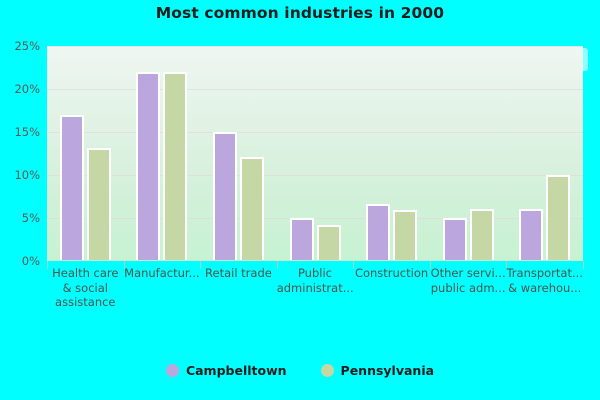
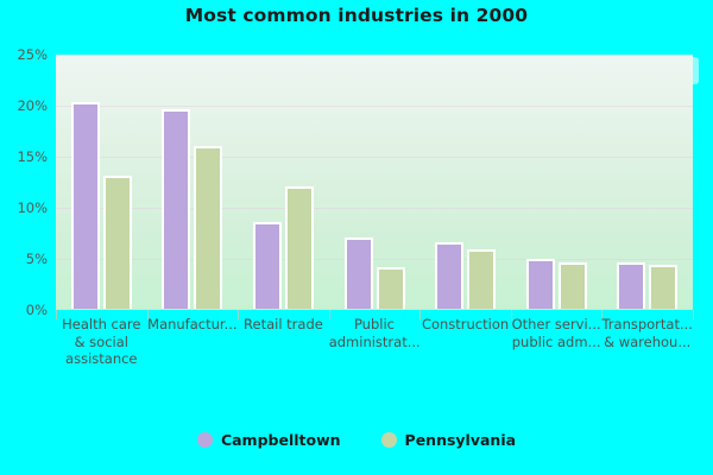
Campbelltown/Health care & social assistance: 17% -> 20%
Campbelltown/Manufactur...: 22% -> 20%
Pennsylvania/Manufactur...: 22% -> 16%
Campbelltown/Retail trade: 15% -> 9%
Campbelltown/Public administrat...: 5% -> 7%
Pennsylvania/Other servi... public adm...: 6% -> 5%
Campbelltown/Transportat... & warehou...: 6% -> 5%
Pennsylvania/Transportat... & warehou...: 10% -> 4%
